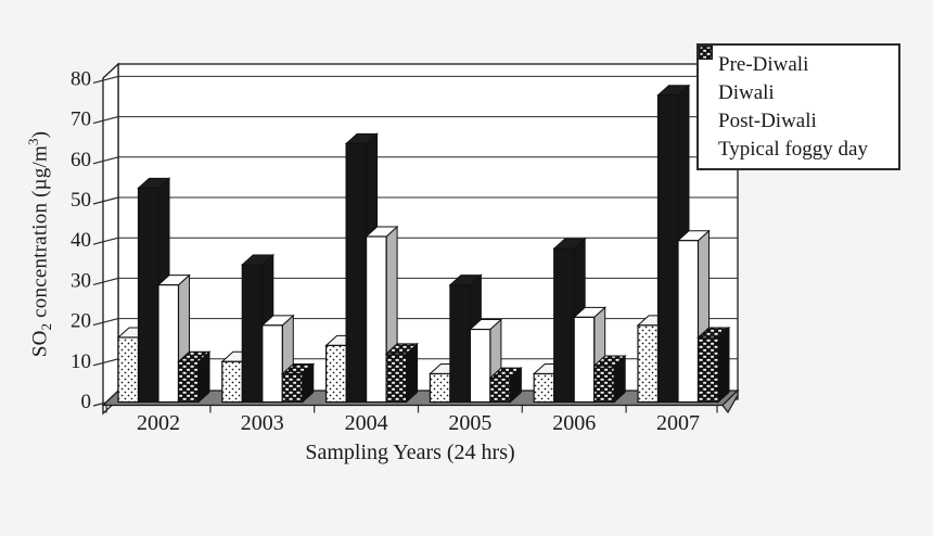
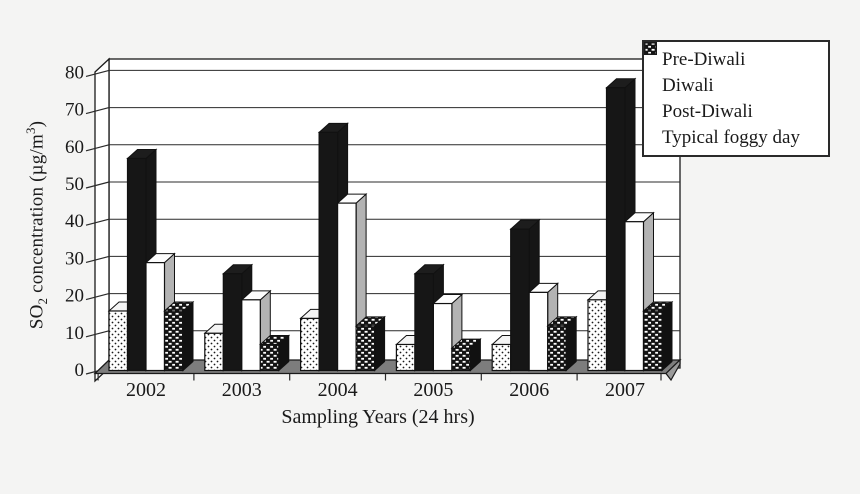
Diwali/2002: 53 -> 57
Typical foggy day/2002: 10 -> 16
Diwali/2003: 34 -> 26
Post-Diwali/2004: 41 -> 45
Diwali/2005: 29 -> 26
Typical foggy day/2006: 9 -> 12
